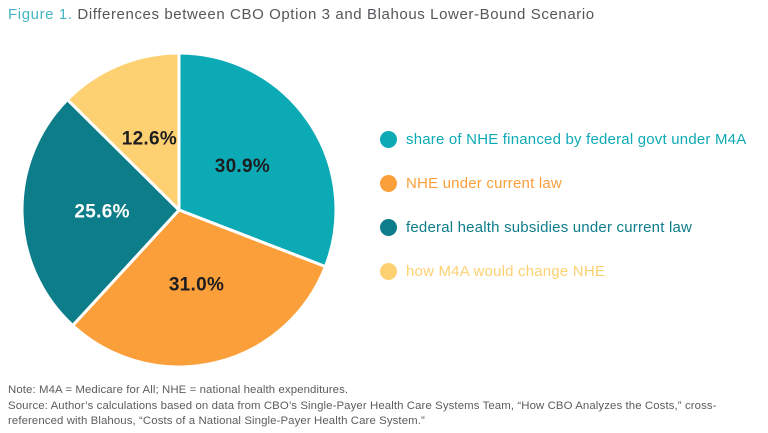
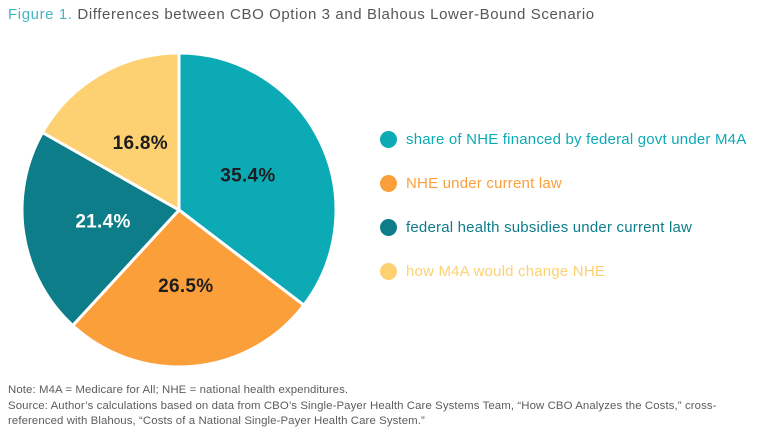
share of NHE financed by federal govt under M4A: 30.9% -> 35.4%
NHE under current law: 31.0% -> 26.5%
federal health subsidies under current law: 25.6% -> 21.4%
how M4A would change NHE: 12.6% -> 16.8%
